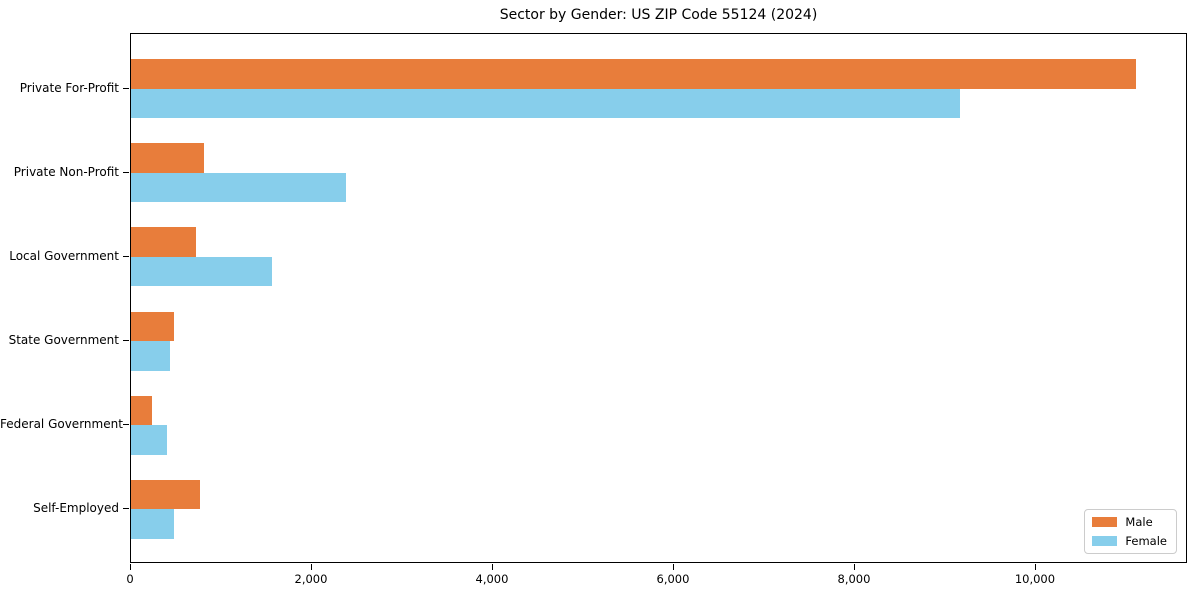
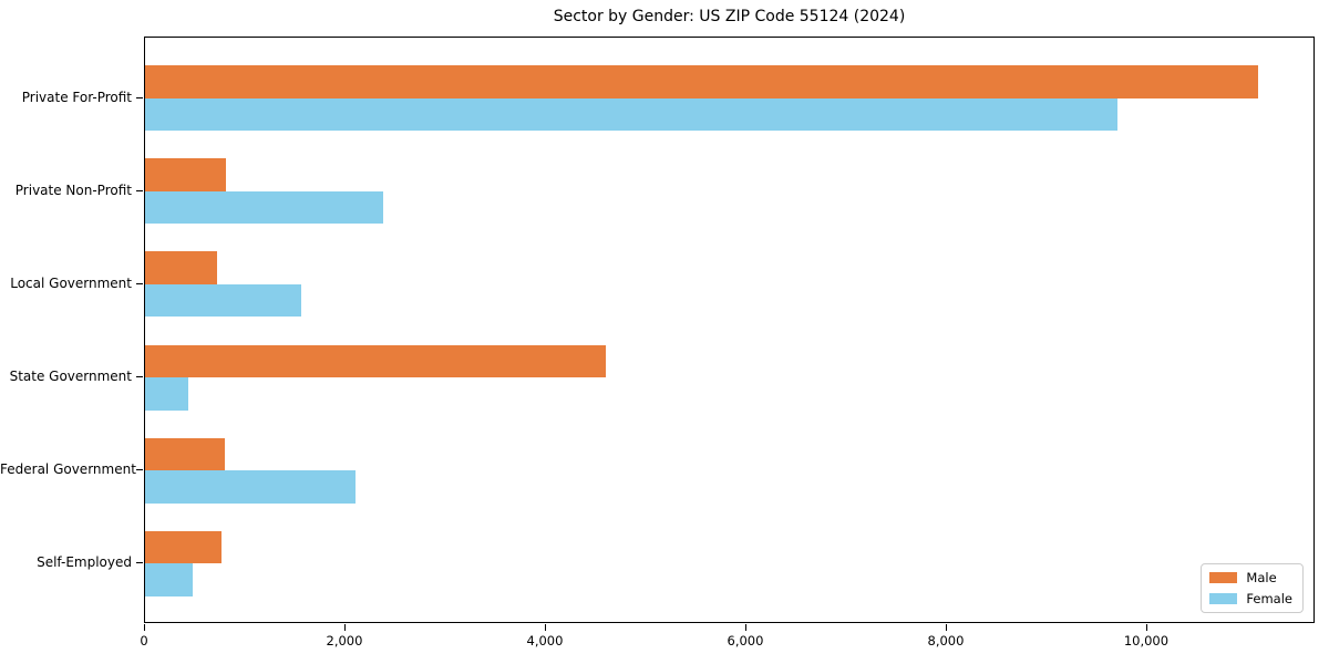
Female/Private For-Profit: 9200 -> 9700
Male/State Government: 500 -> 4600
Male/Federal Government: 200 -> 800
Female/Federal Government: 400 -> 2100
